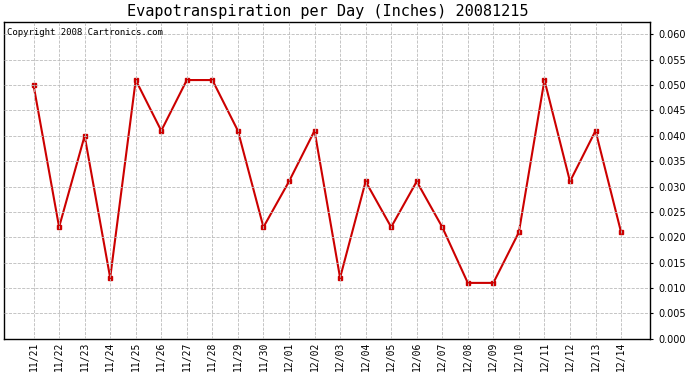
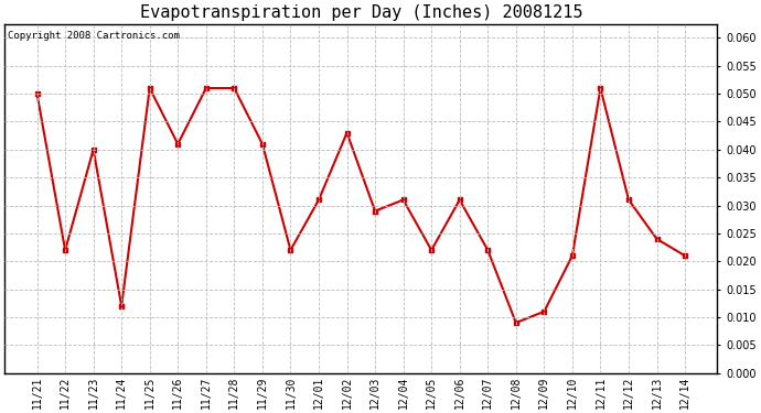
12/02: 0.041 -> 0.043
12/03: 0.012 -> 0.029
12/08: 0.011 -> 0.009
12/13: 0.041 -> 0.024
